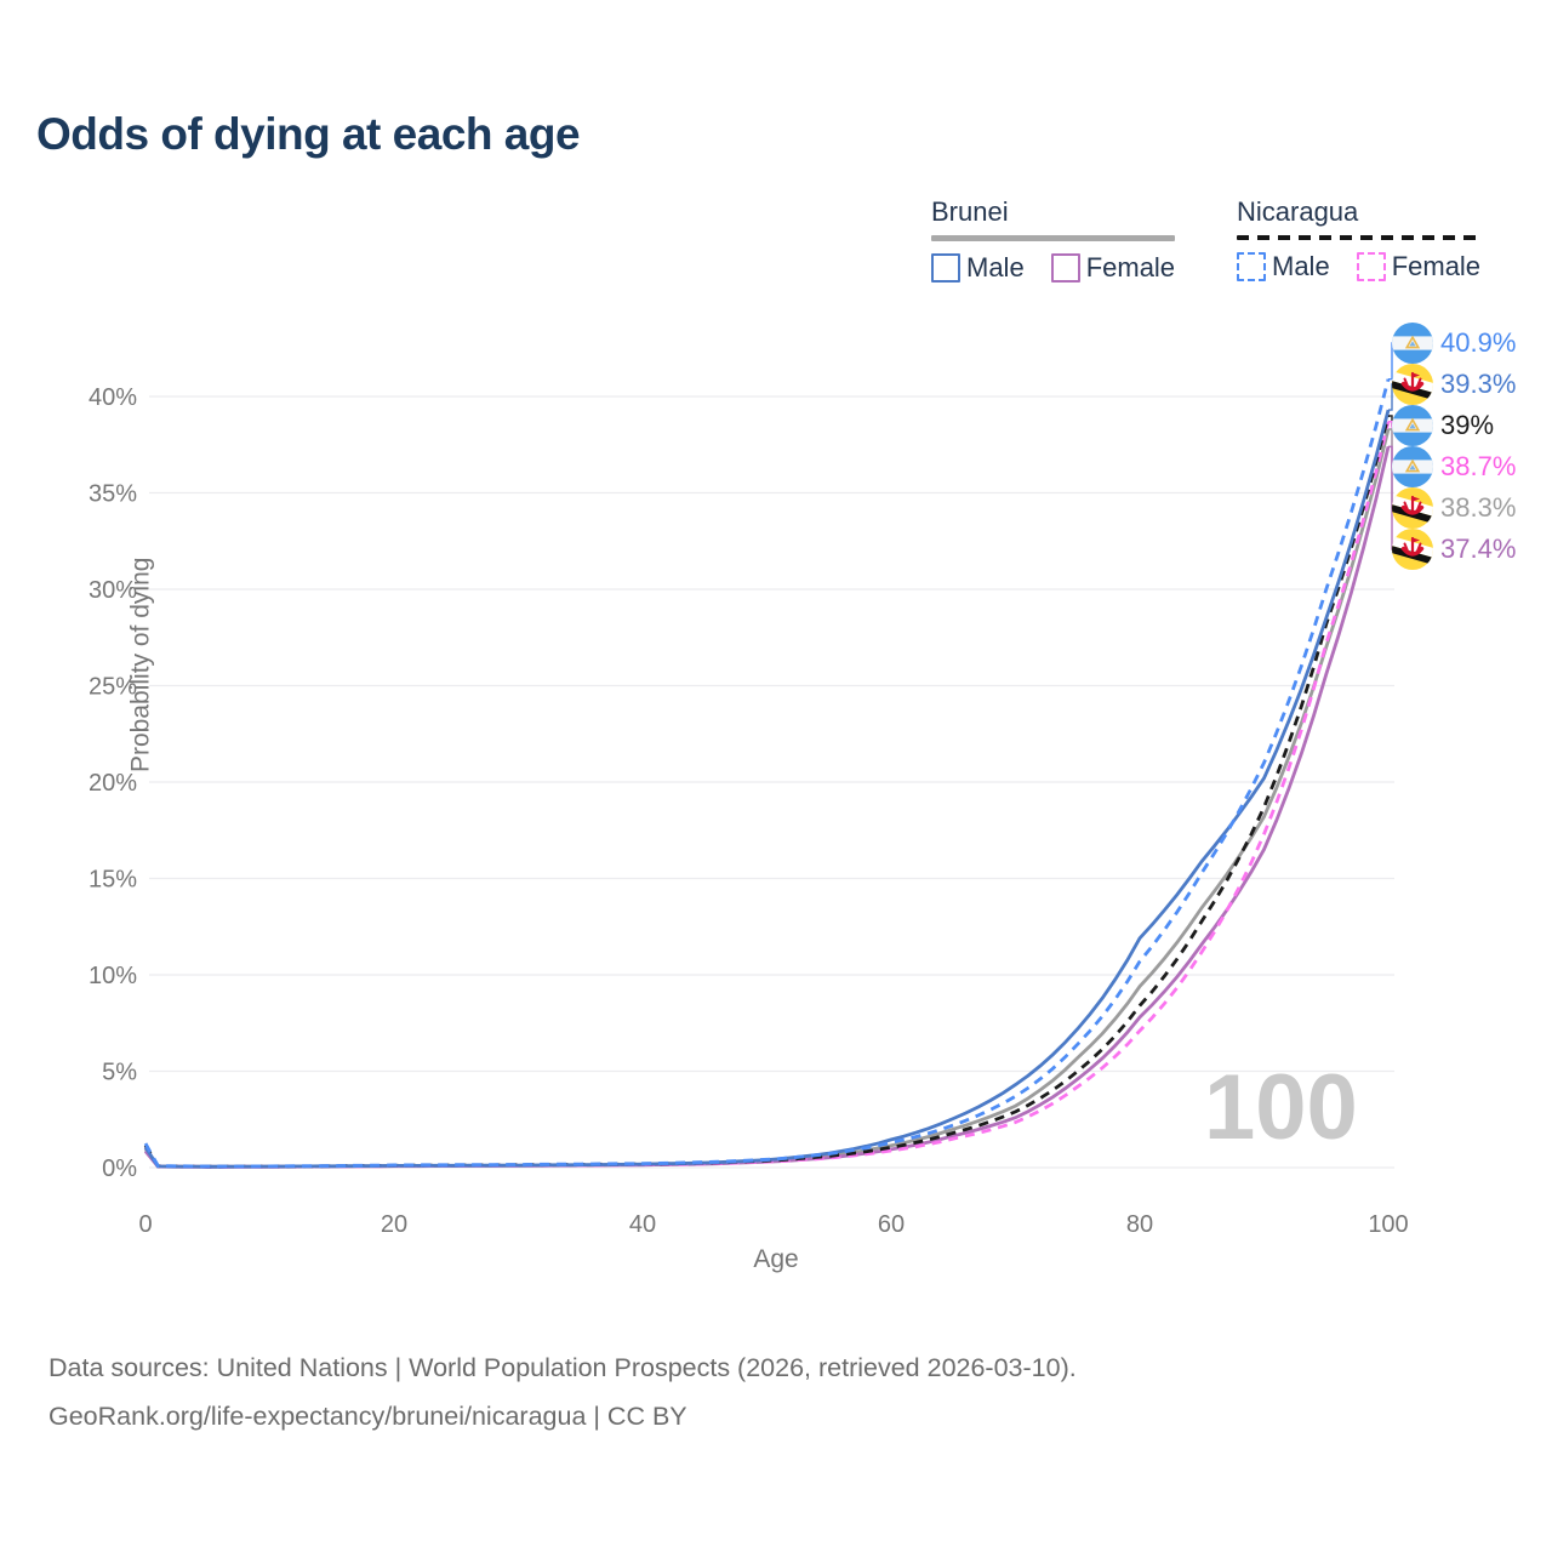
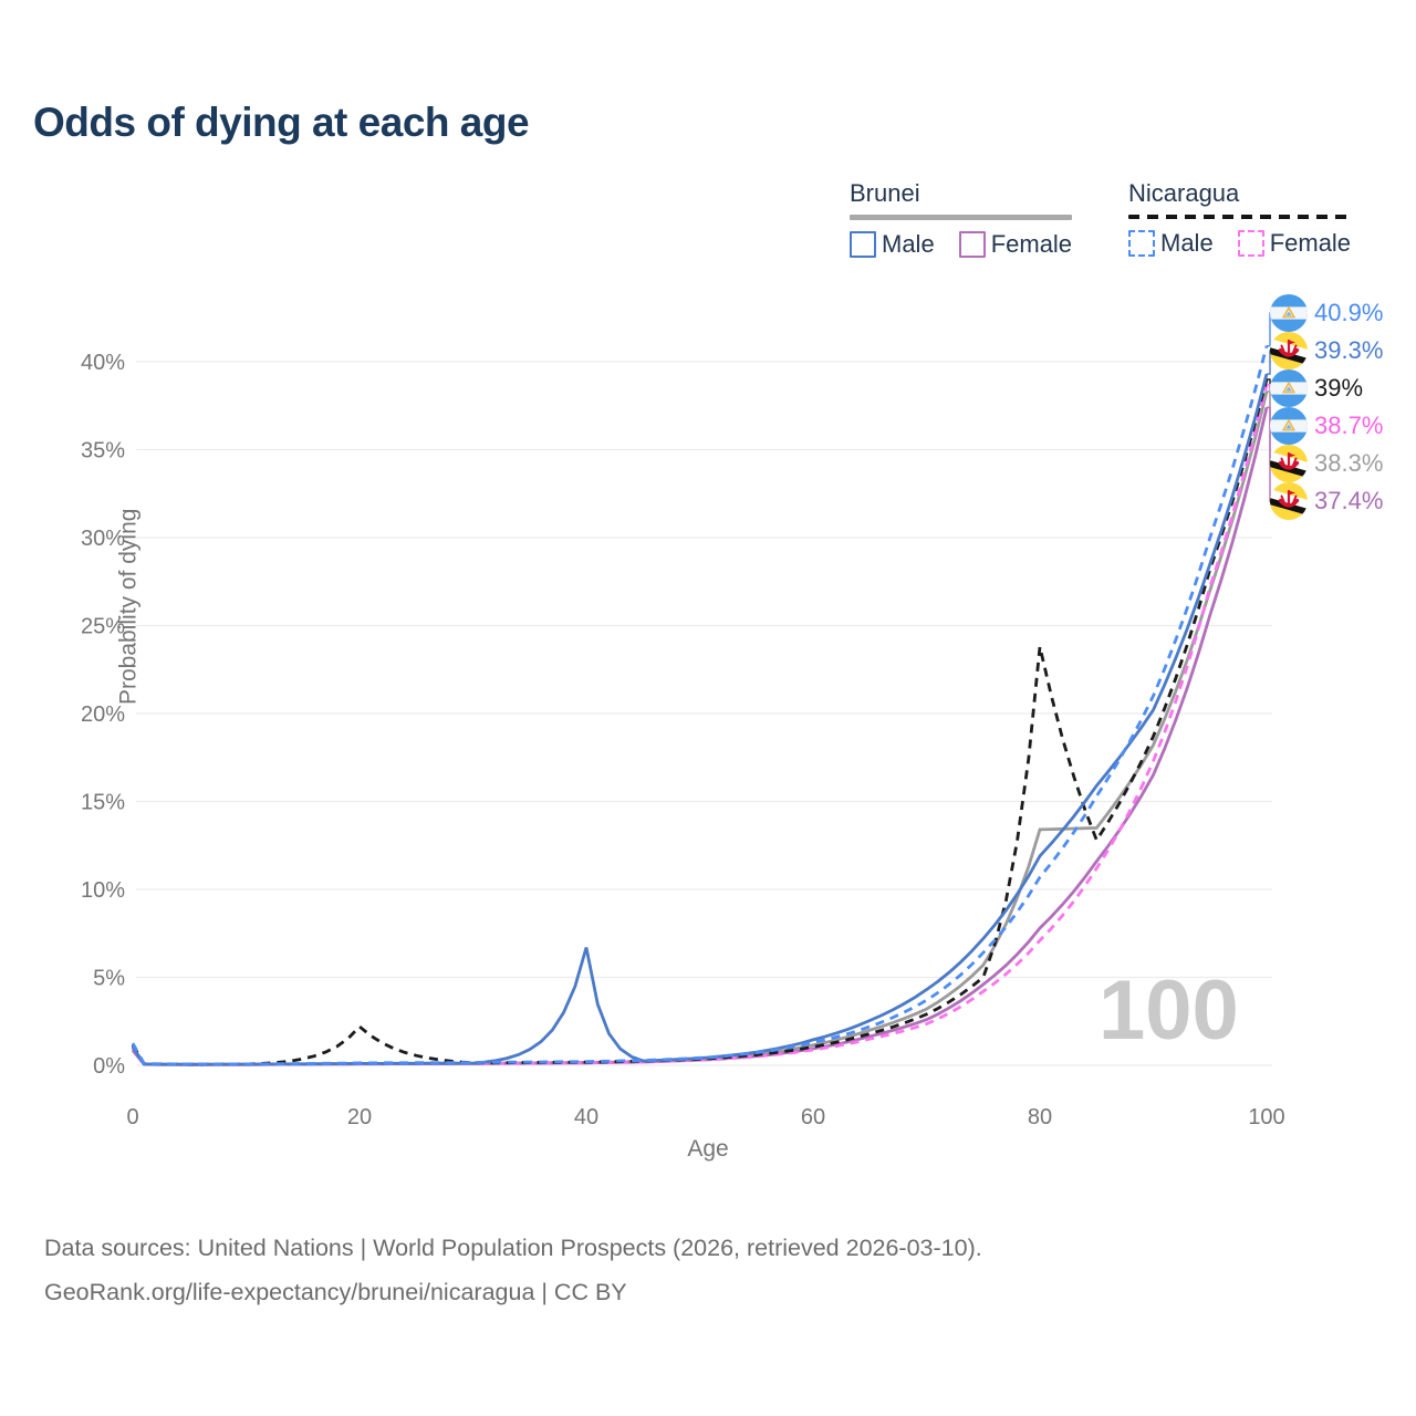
Nicaragua/20: 0.1% -> 2.2%
Brunei Male/40: 0.2% -> 6.7%
Brunei/80: 9.4% -> 13.4%
Nicaragua/80: 8.4% -> 23.8%
